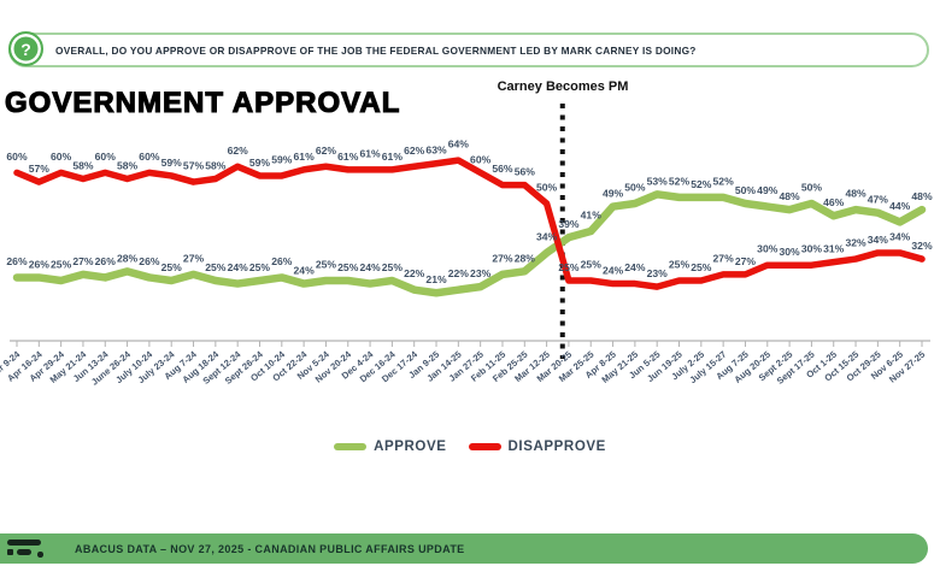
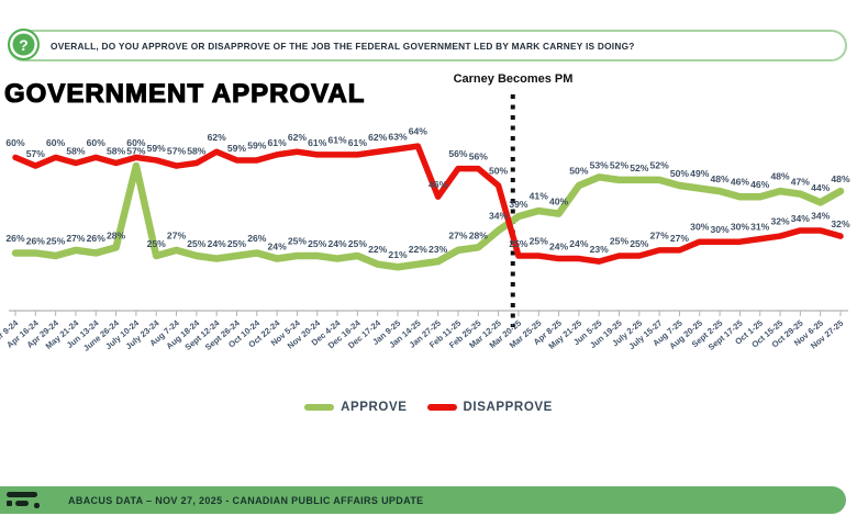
APPROVE/July 10-24: 26% -> 57%
DISAPPROVE/Jan 27-25: 60% -> 46%
APPROVE/Apr 8-25: 49% -> 40%
APPROVE/Sept 17-25: 50% -> 46%
